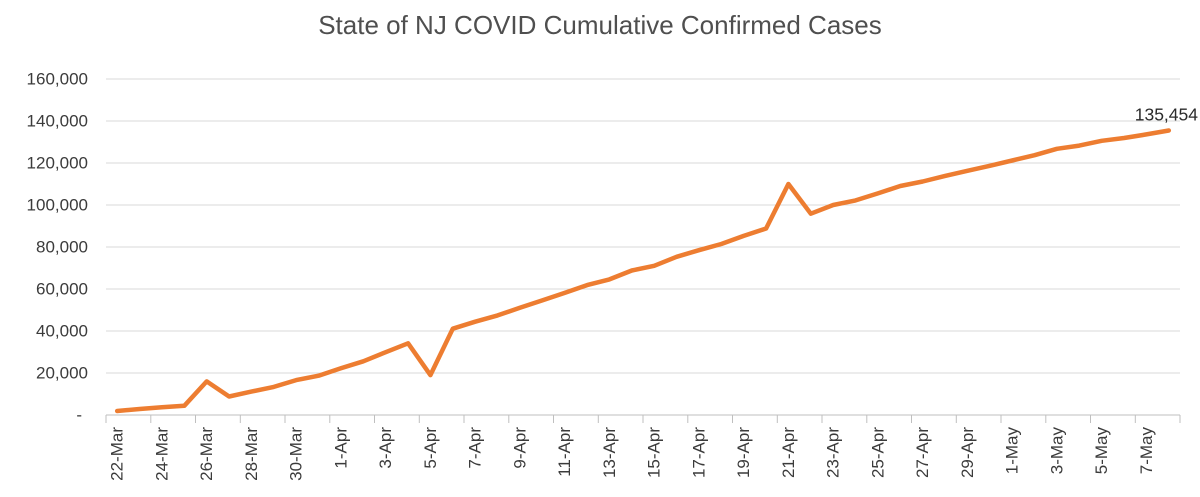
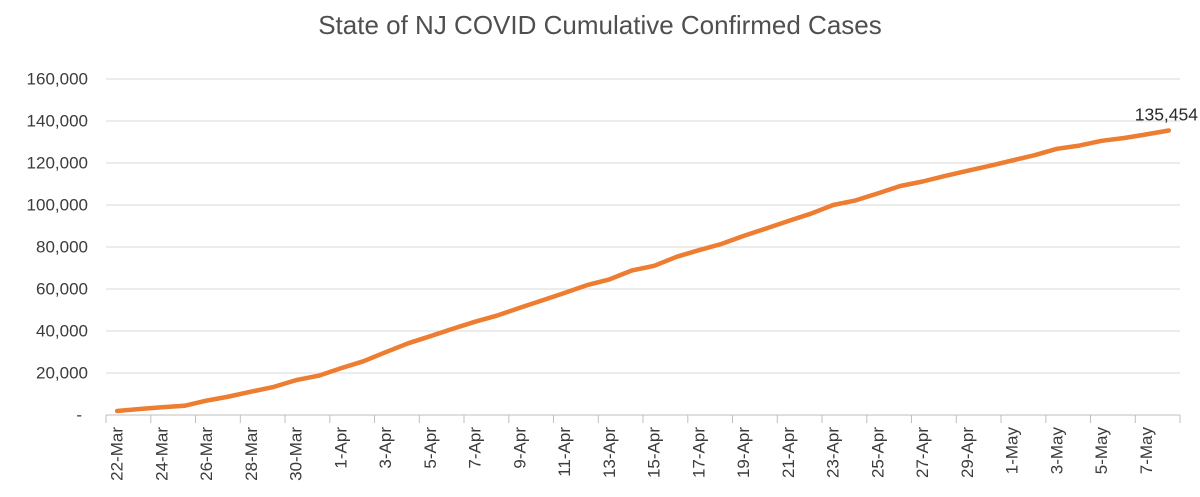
26-Mar: 16000 -> 7000
5-Apr: 19000 -> 38000
21-Apr: 110000 -> 92000
